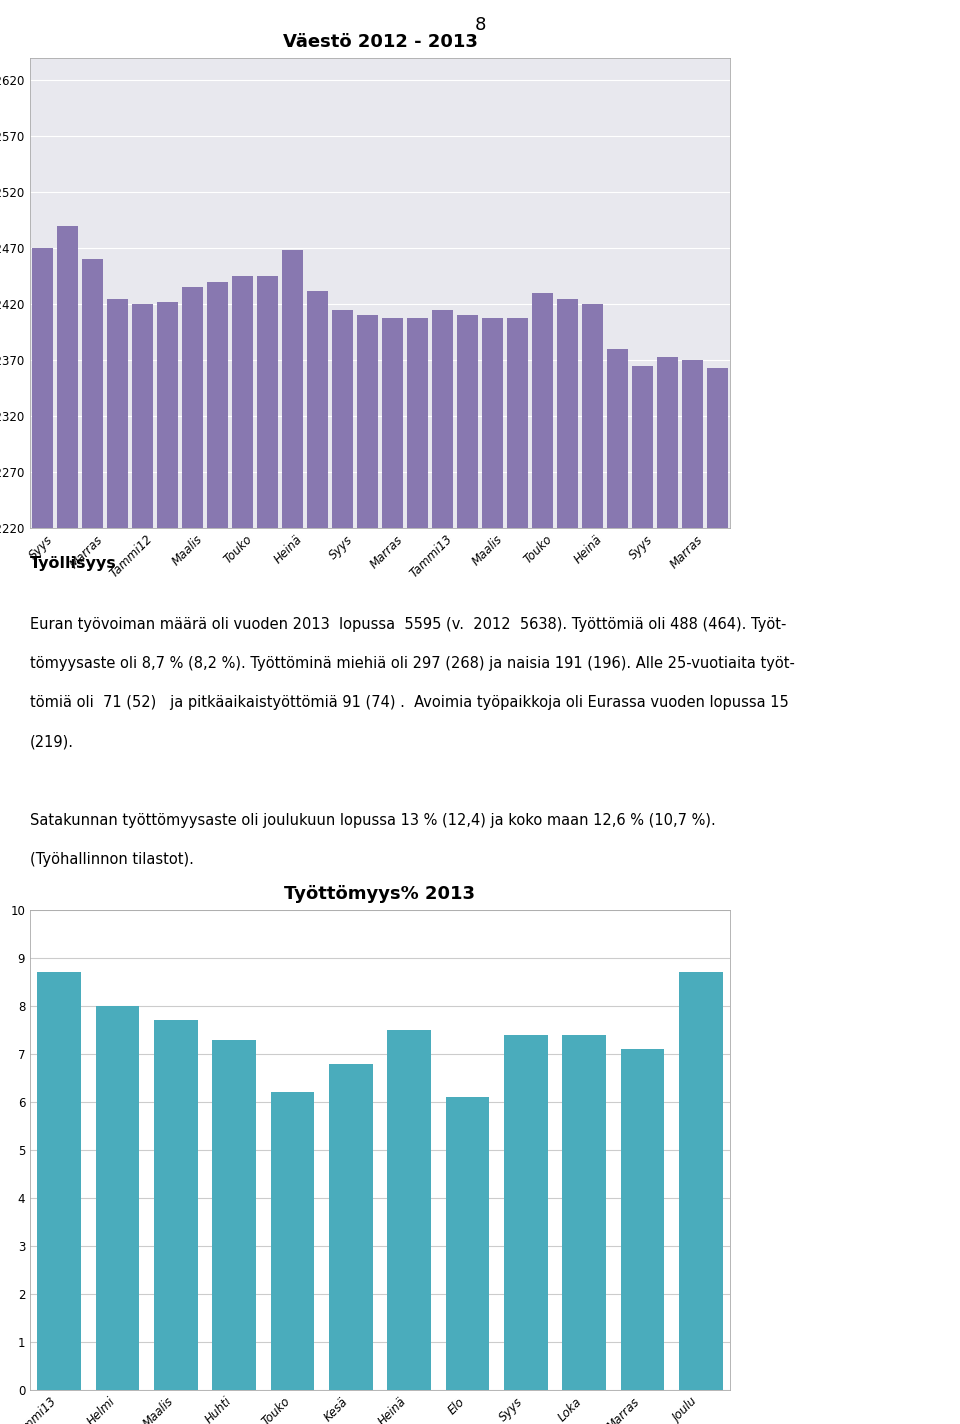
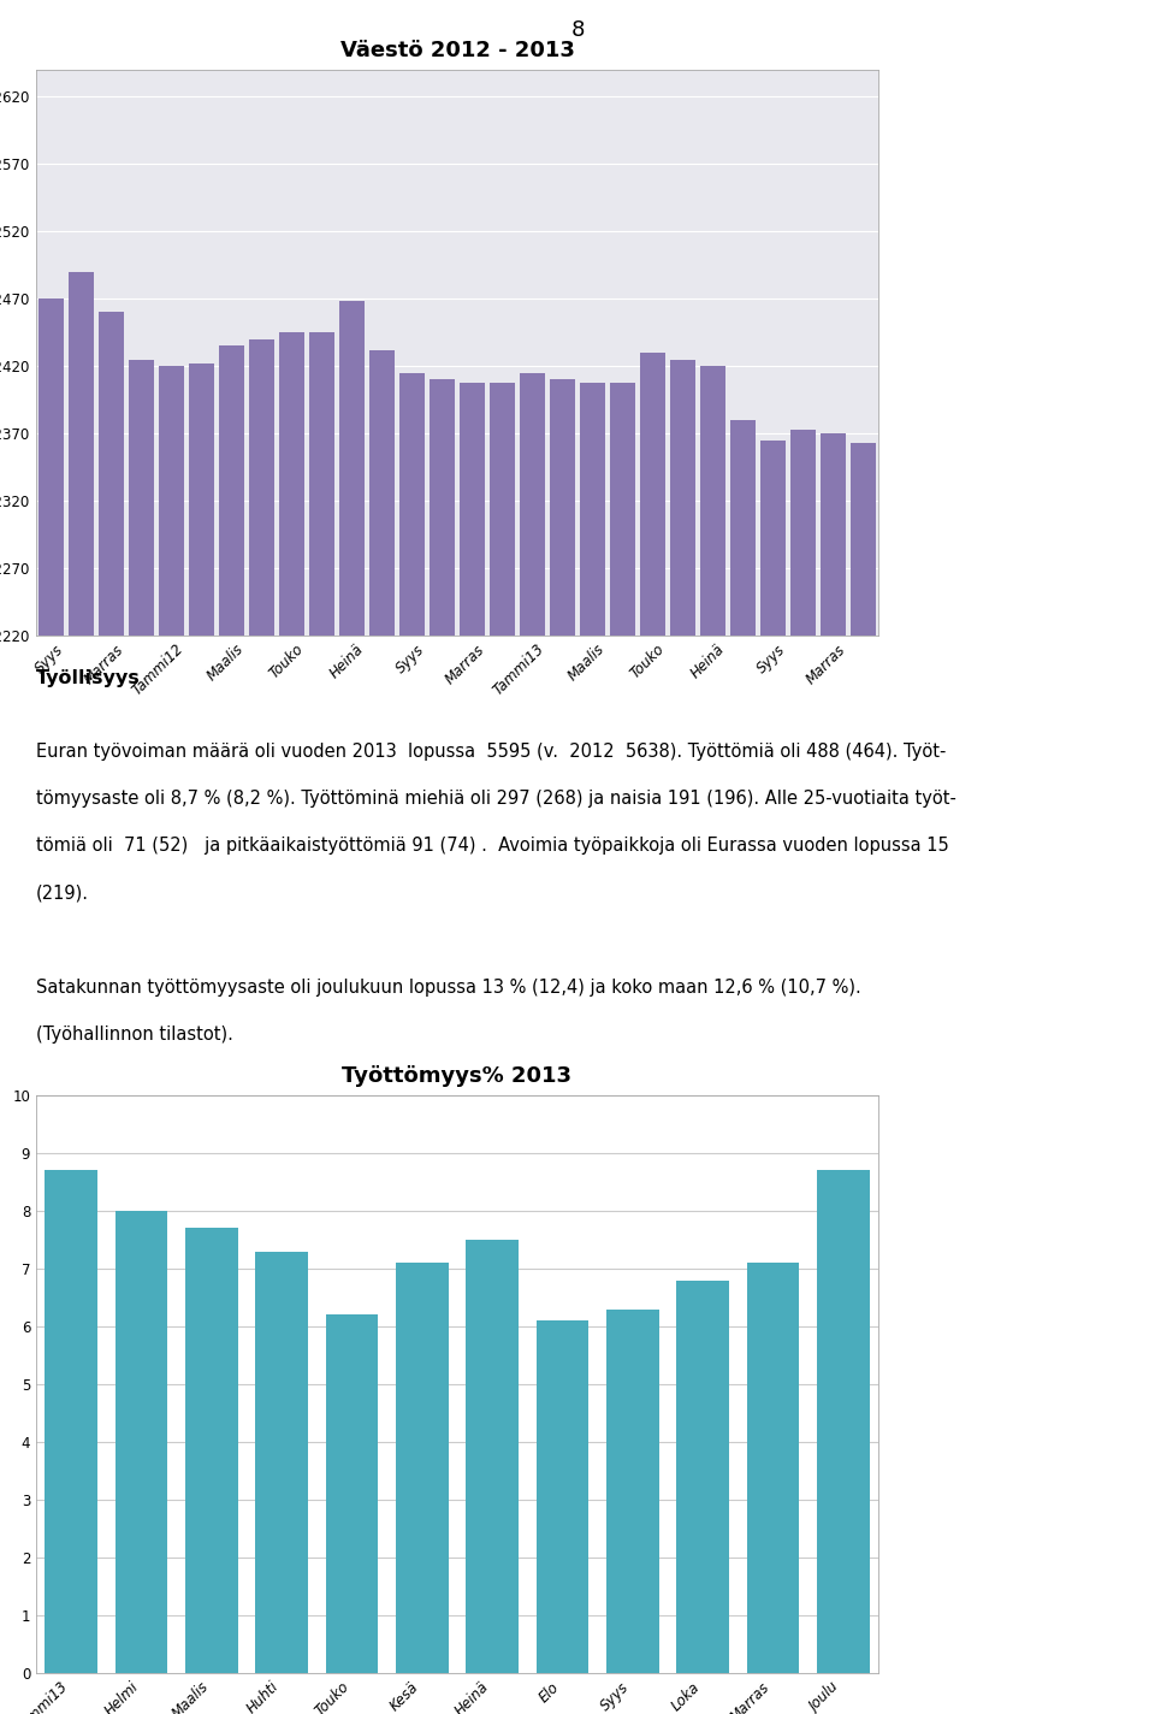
Työttömyys% 2013/Kesä: 6.8 -> 7.1
Työttömyys% 2013/Syys: 7.4 -> 6.3
Työttömyys% 2013/Loka: 7.4 -> 6.8
